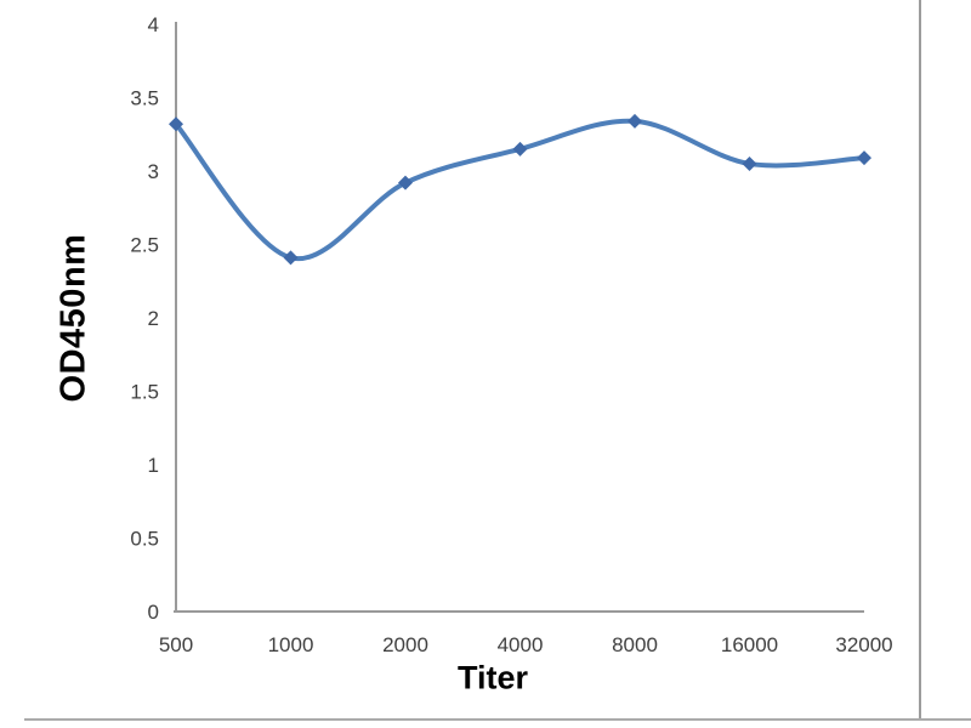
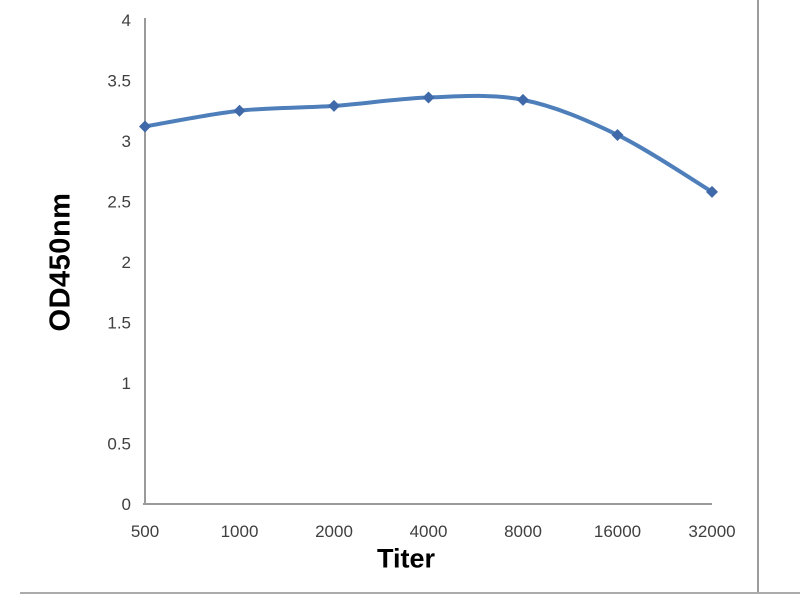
500: 3.32 -> 3.12
1000: 2.41 -> 3.25
2000: 2.92 -> 3.29
4000: 3.15 -> 3.36
32000: 3.09 -> 2.58
